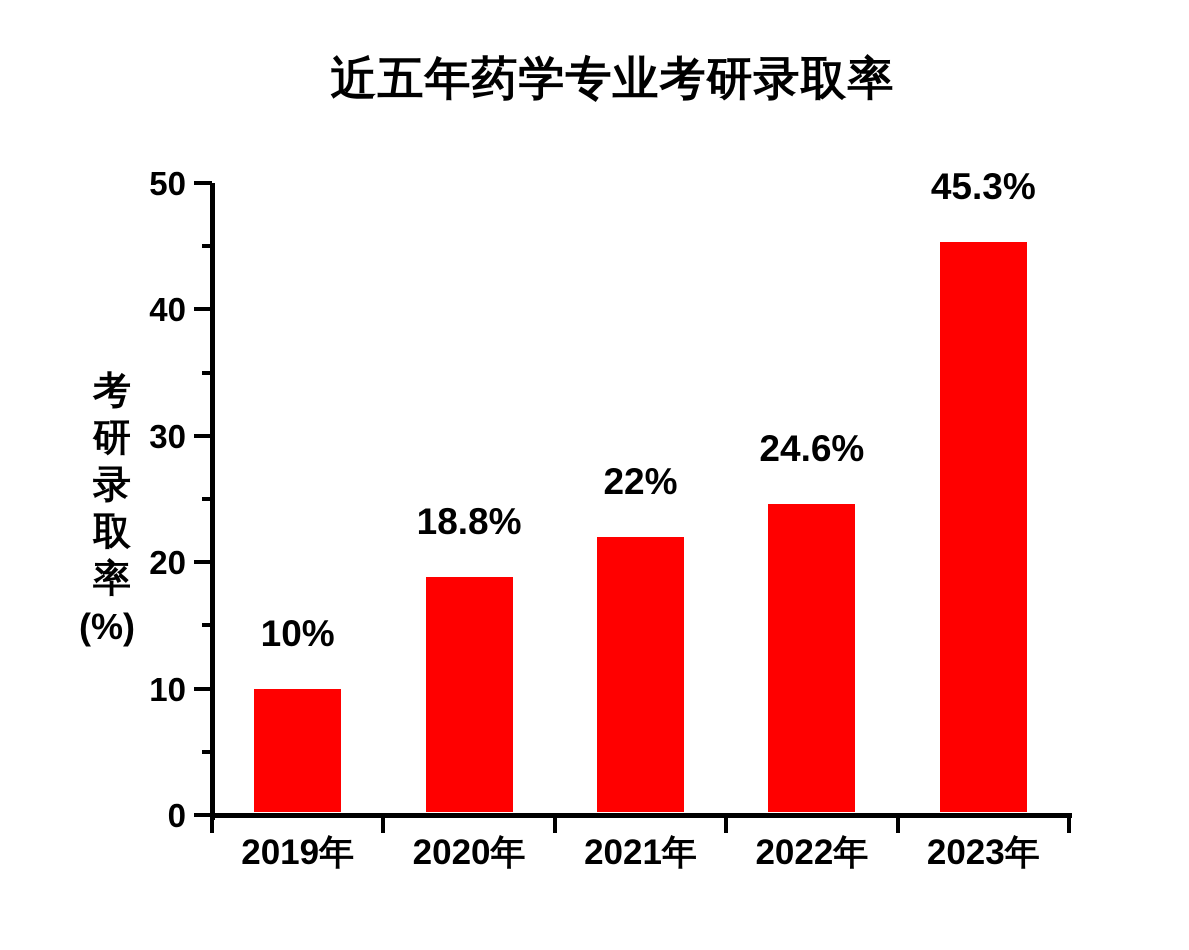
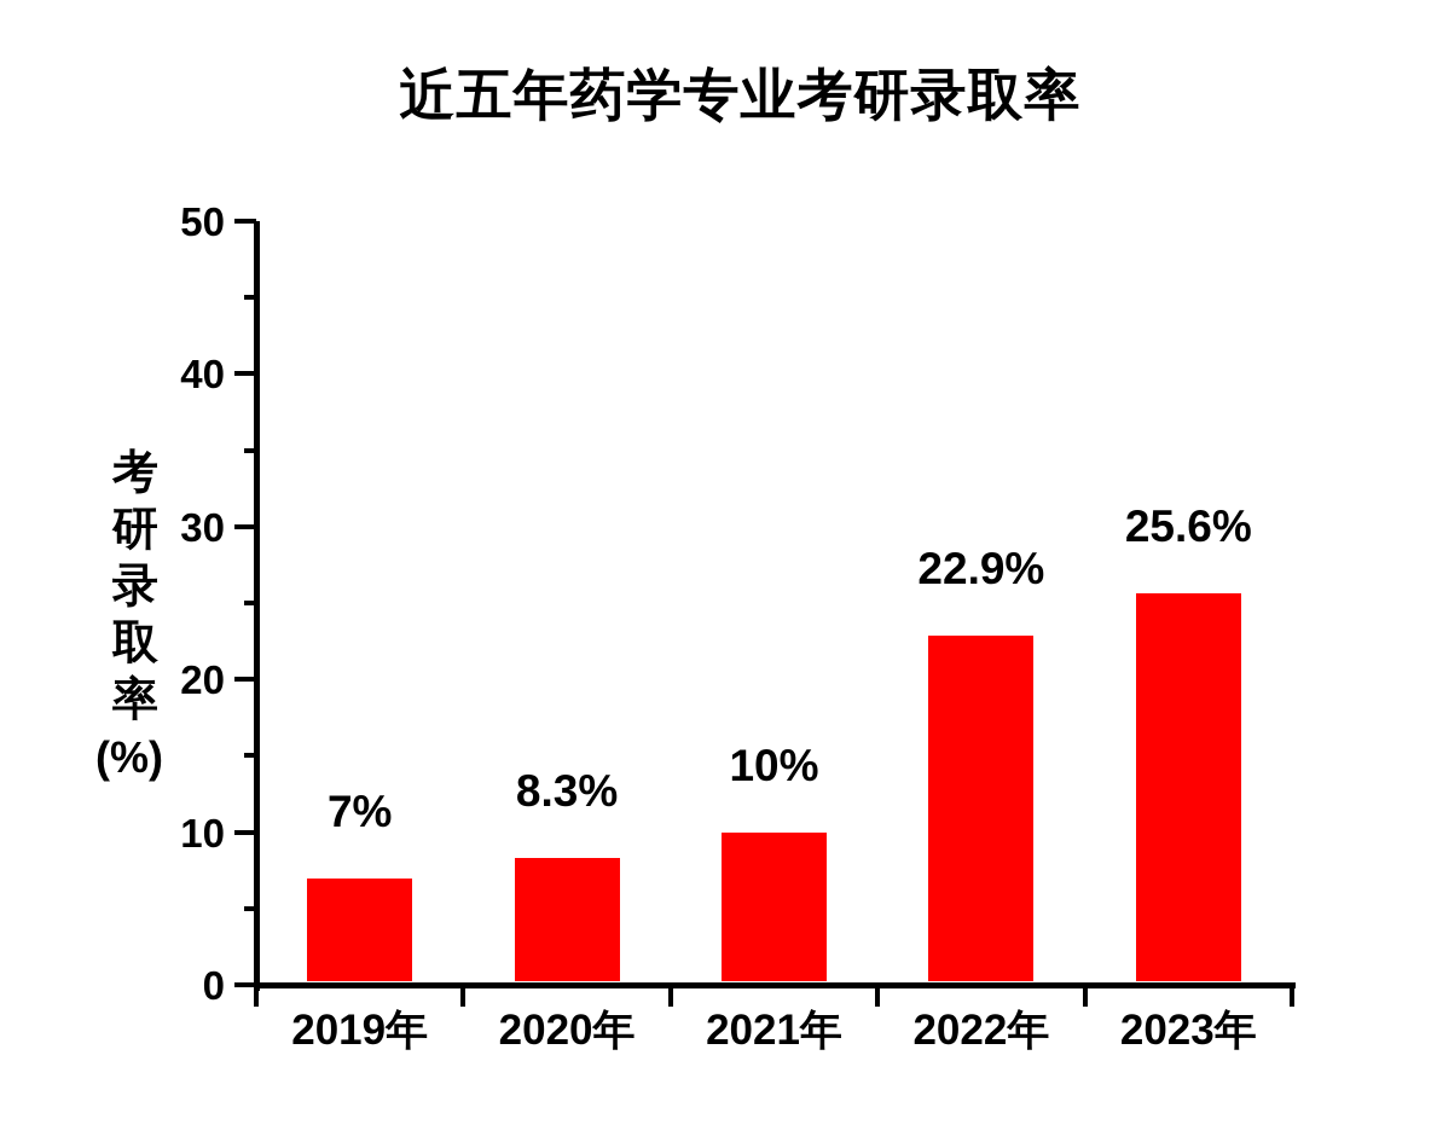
2019年: 10% -> 7%
2020年: 18.8% -> 8.3%
2021年: 22% -> 10%
2022年: 24.6% -> 22.9%
2023年: 45.3% -> 25.6%
